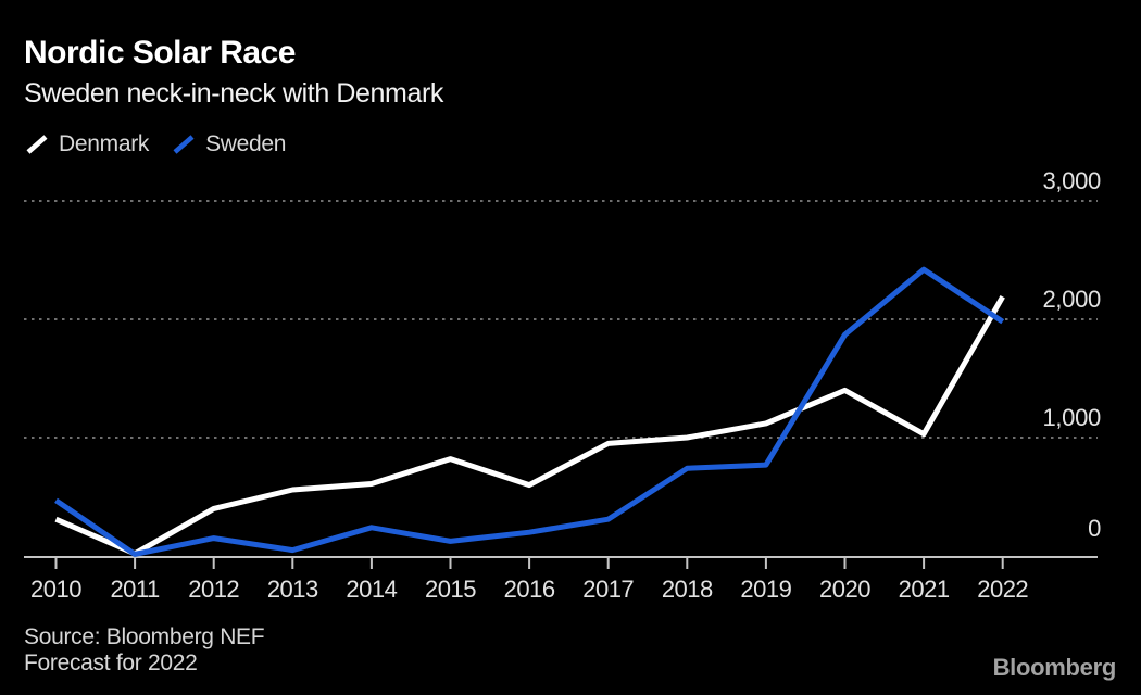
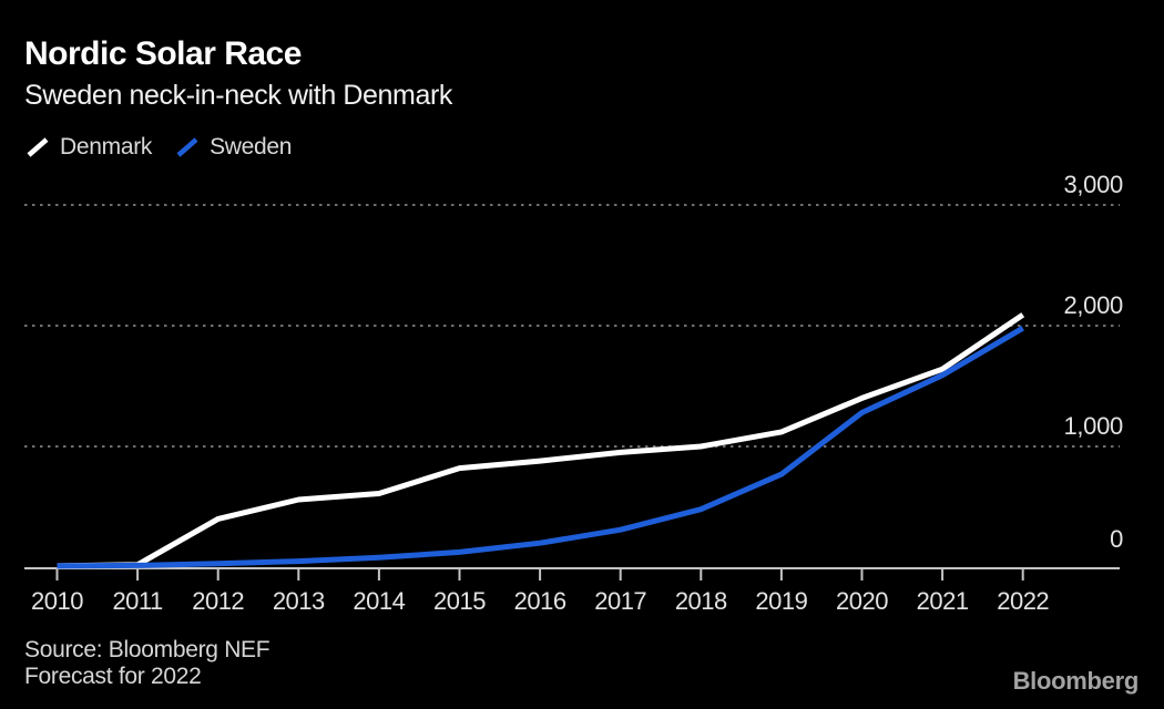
Denmark/2010: 310 -> 10
Sweden/2010: 470 -> 10
Sweden/2012: 150 -> 30
Sweden/2014: 240 -> 80
Denmark/2016: 600 -> 880
Sweden/2018: 740 -> 480
Sweden/2020: 1870 -> 1280
Denmark/2021: 1030 -> 1640
Sweden/2021: 2420 -> 1590
Denmark/2022: 2190 -> 2090
